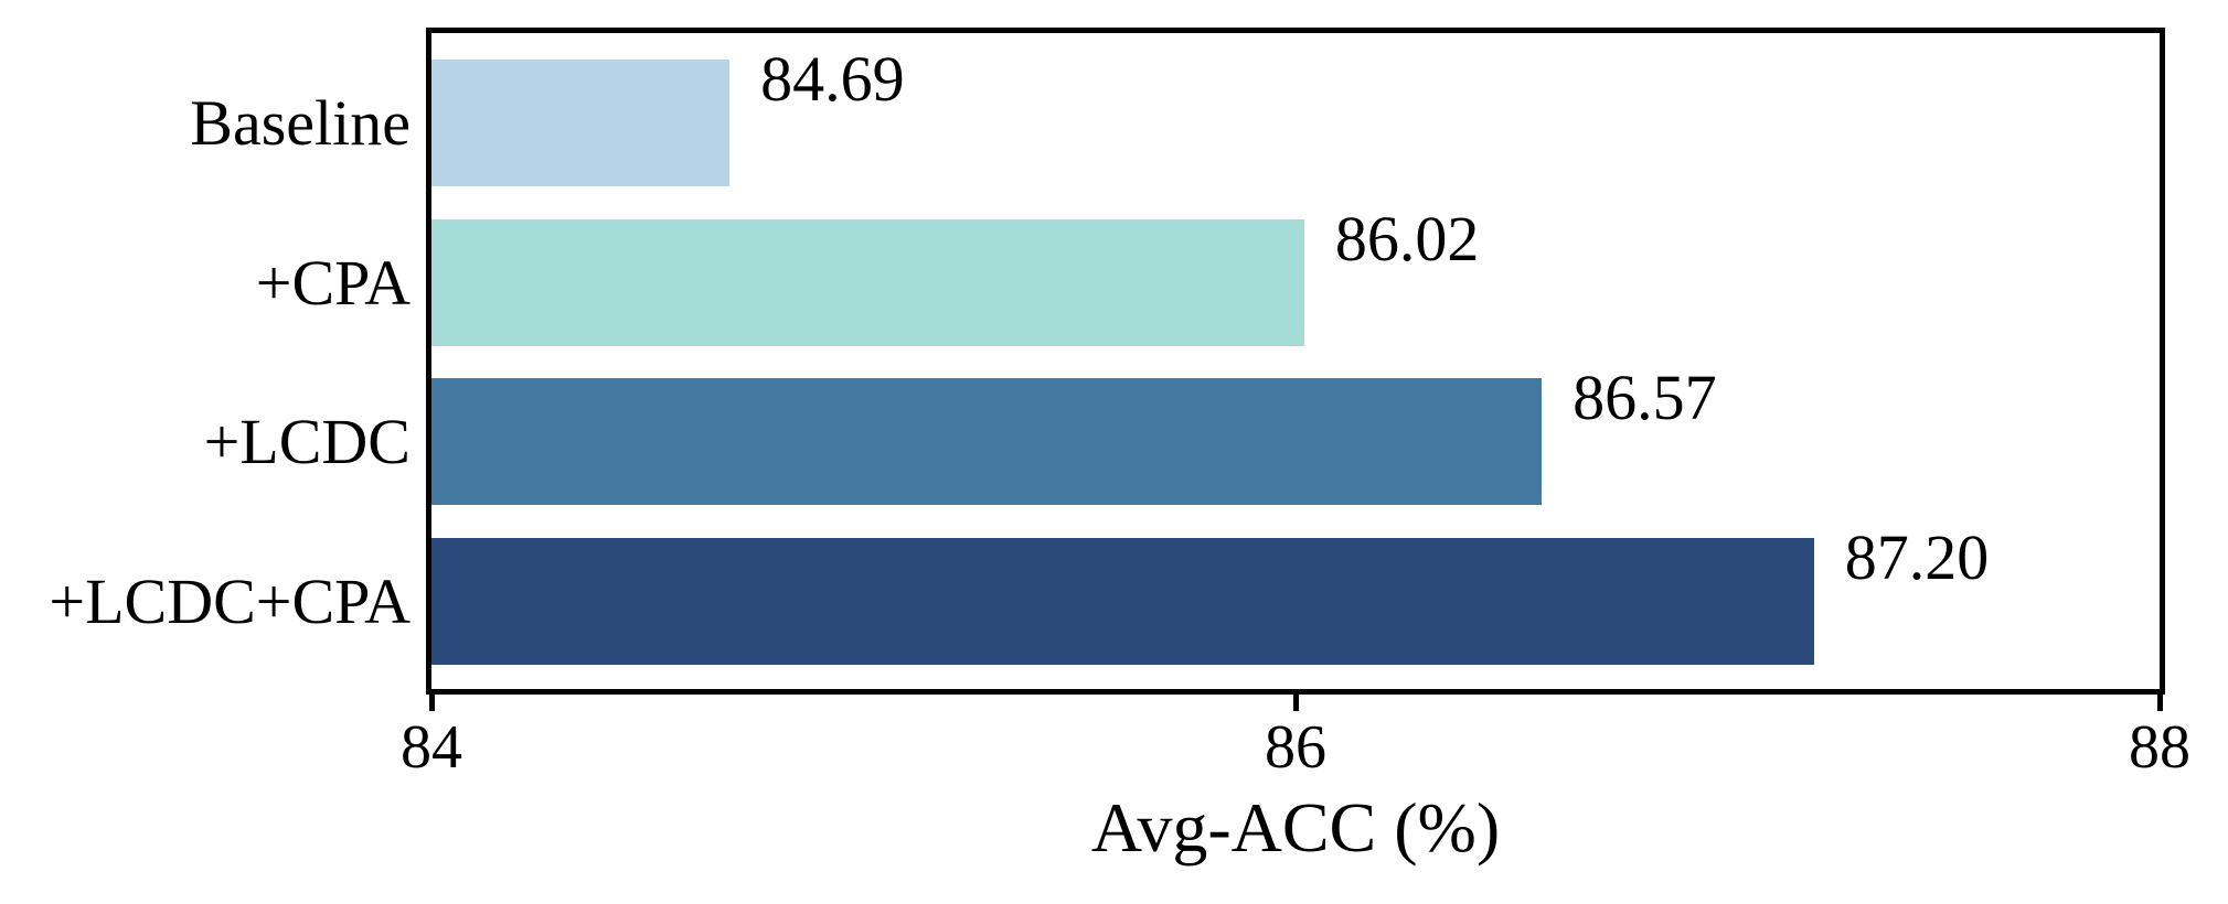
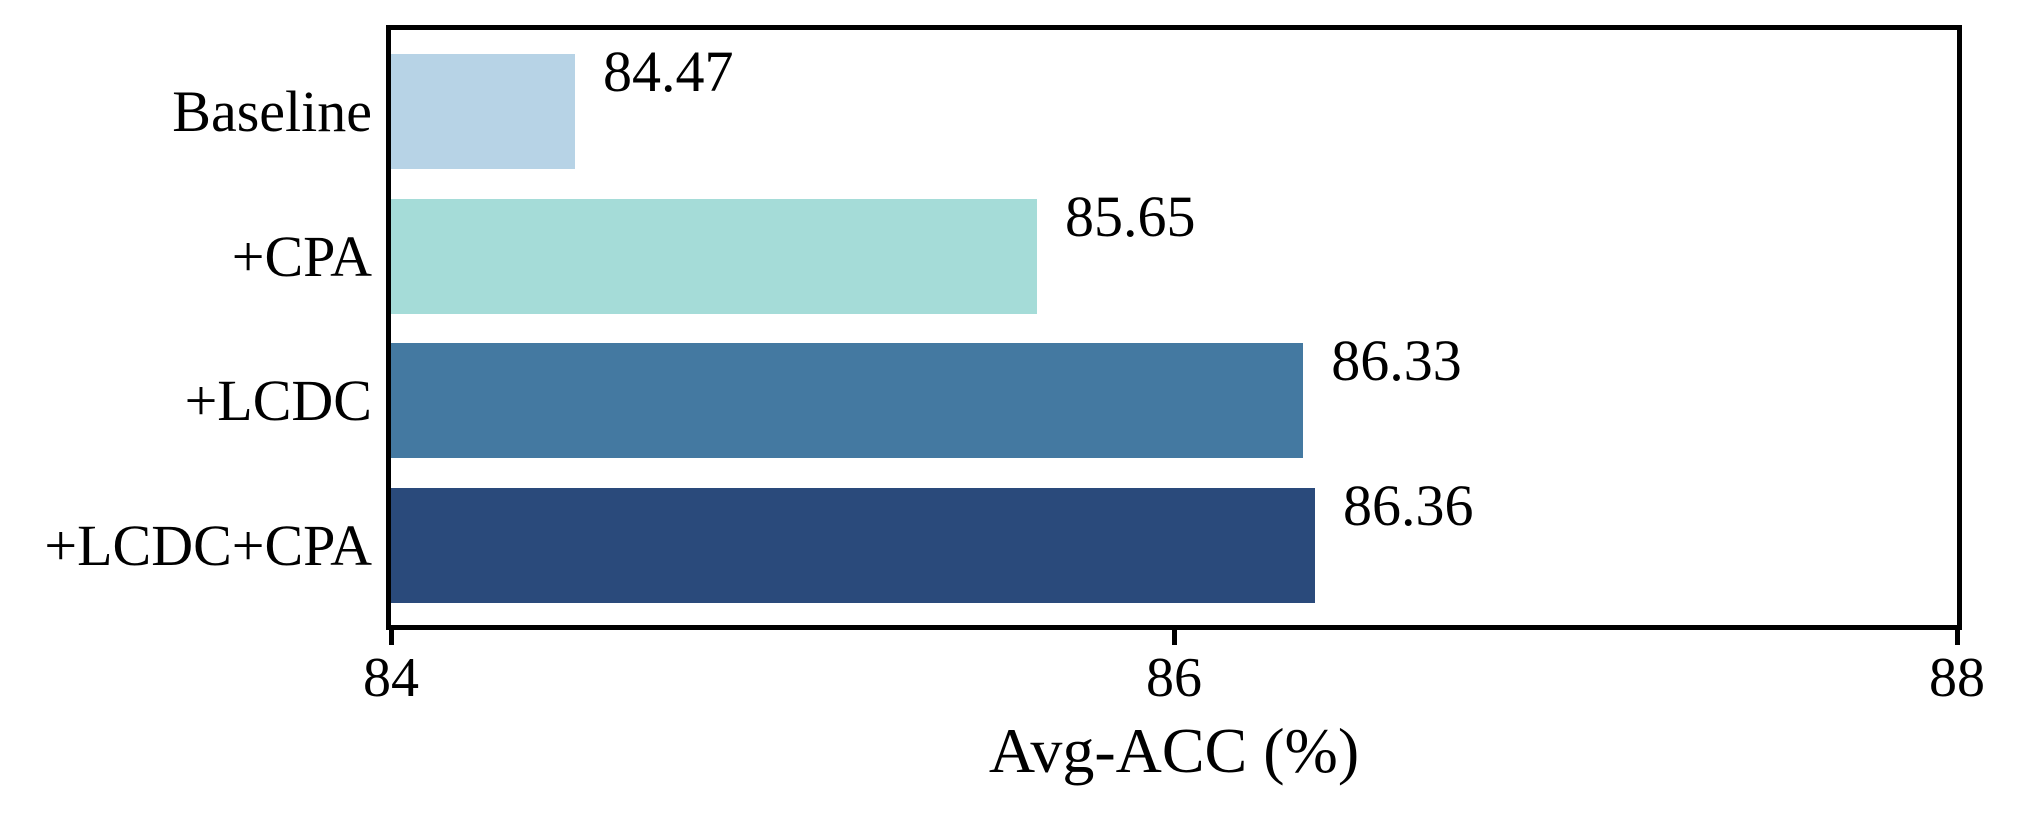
Baseline: 84.69 -> 84.47
+CPA: 86.02 -> 85.65
+LCDC: 86.57 -> 86.33
+LCDC+CPA: 87.20 -> 86.36
